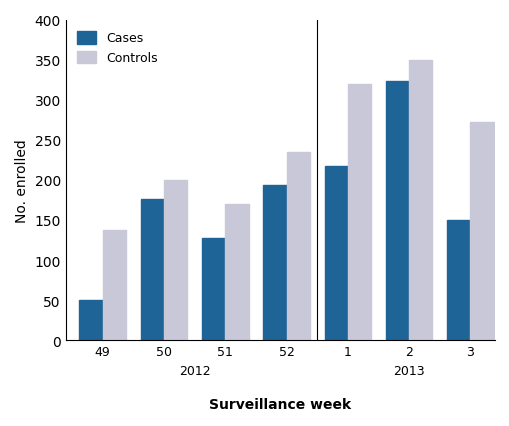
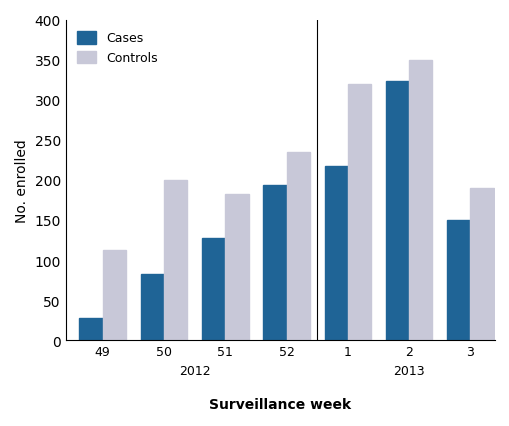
Cases/49: 50 -> 28
Controls/49: 138 -> 112
Cases/50: 176 -> 82
Controls/51: 170 -> 182
Controls/3: 272 -> 190
